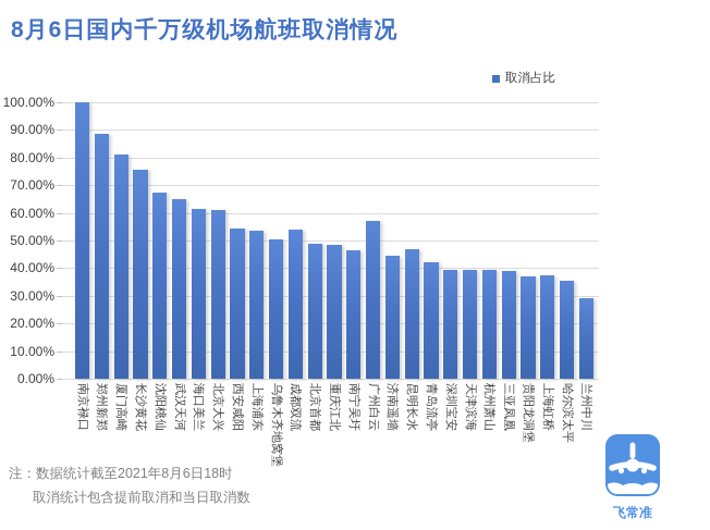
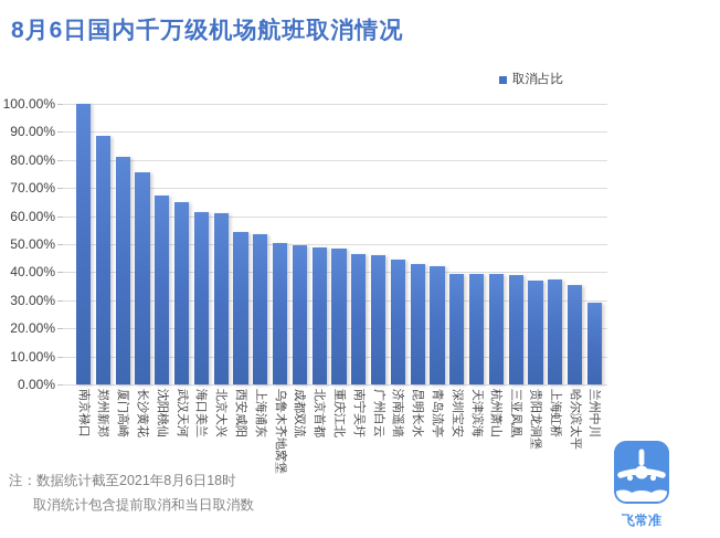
成都双流: 54% -> 50%
广州白云: 57% -> 46%
昆明长水: 47% -> 43%
